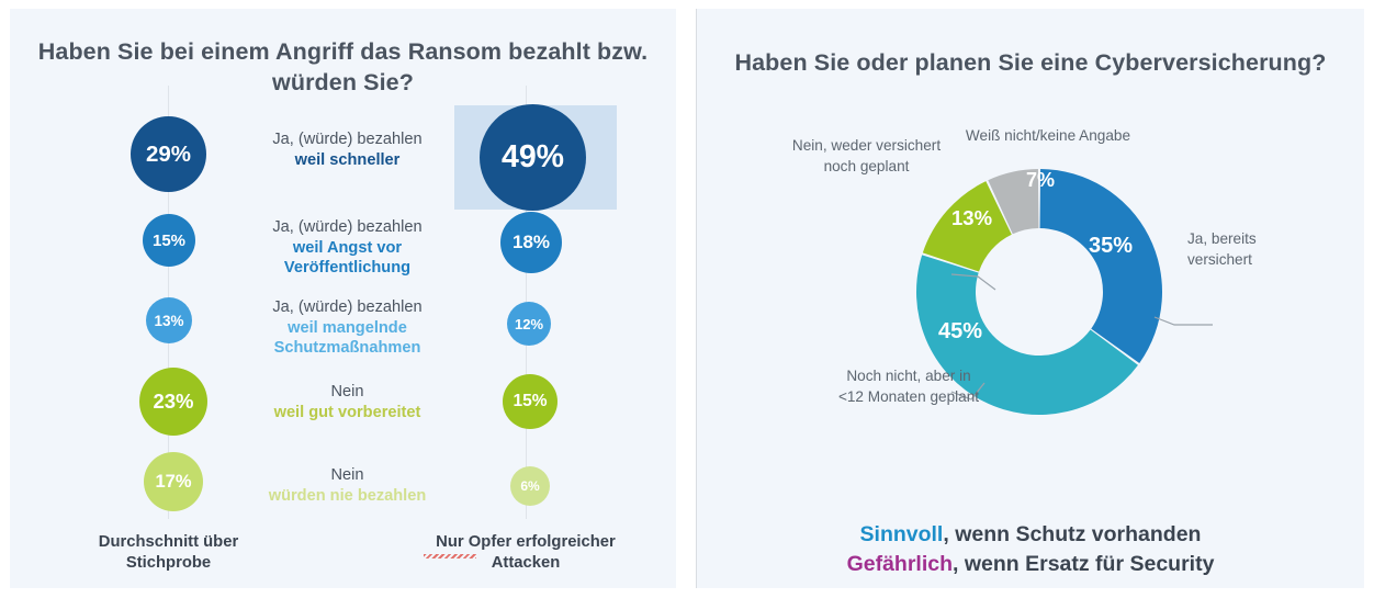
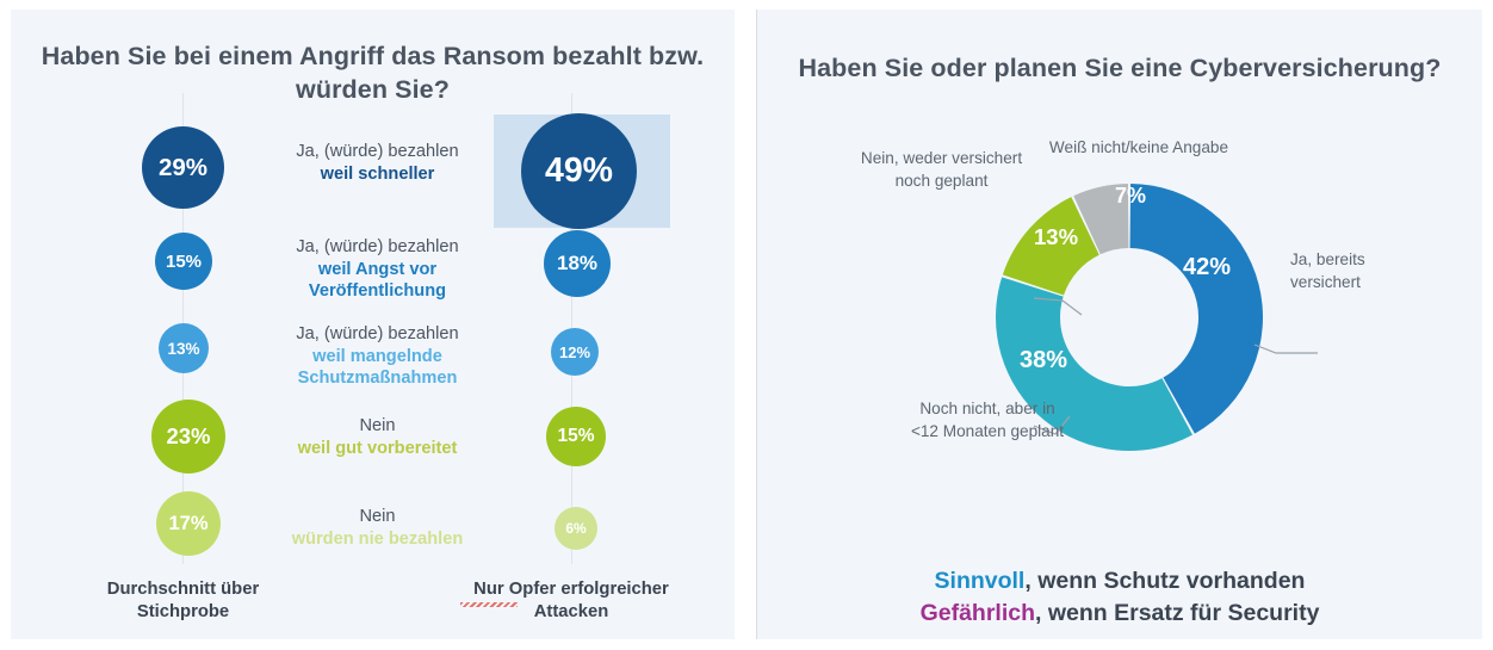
Ja, bereits versichert: 35% -> 42%
Noch nicht, aber in <12 Monaten geplant: 45% -> 38%
